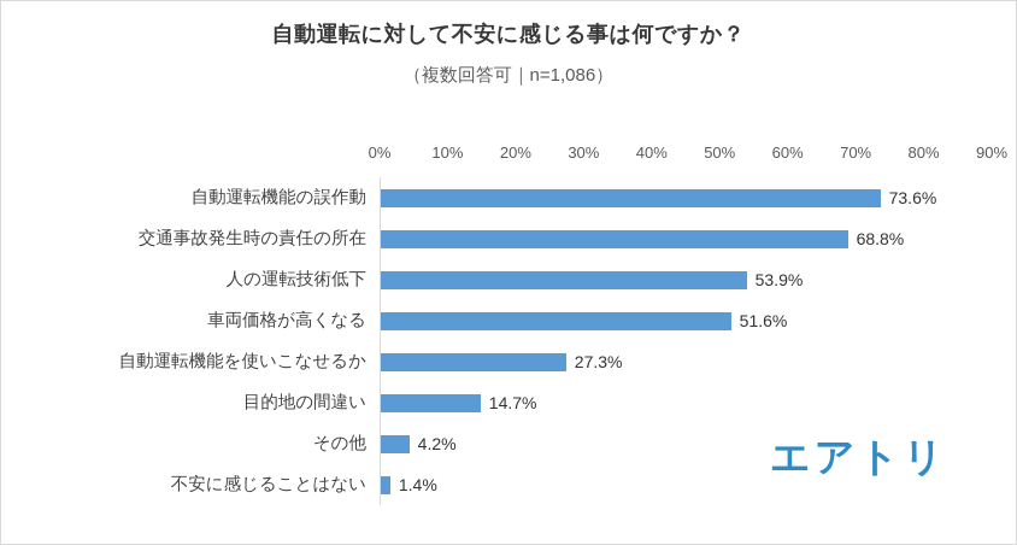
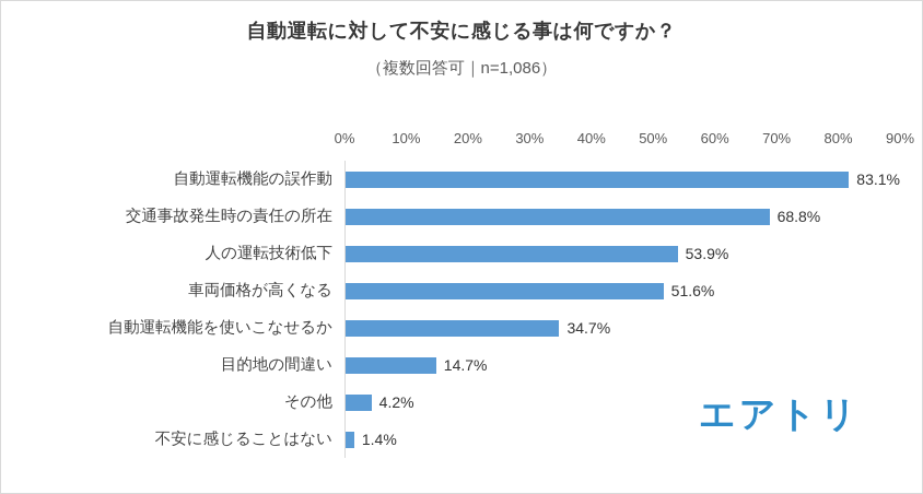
自動運転機能の誤作動: 73.6% -> 83.1%
自動運転機能を使いこなせるか: 27.3% -> 34.7%
